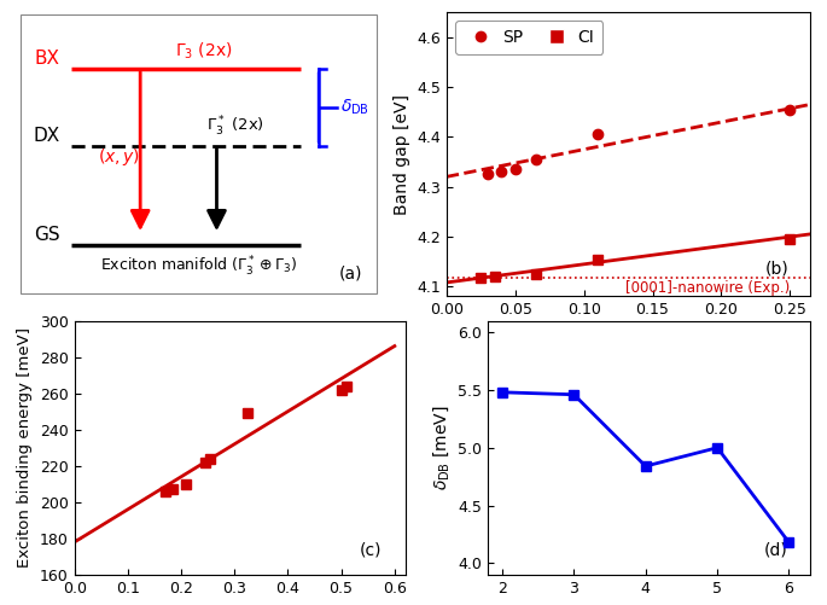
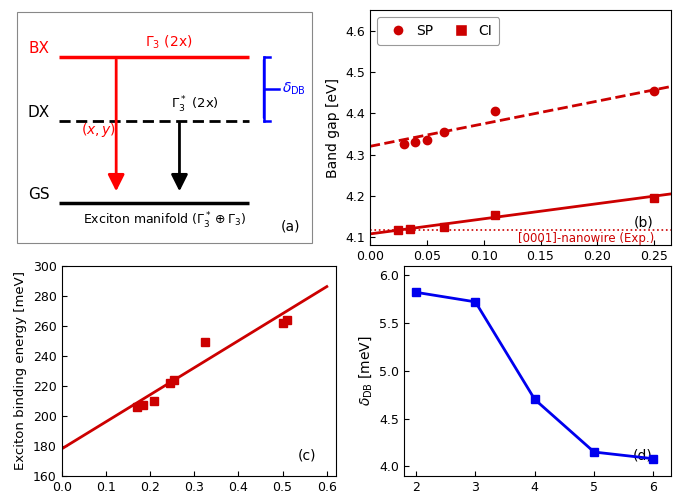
2: 5.48 -> 5.82
3: 5.46 -> 5.72
4: 4.84 -> 4.70
5: 5.00 -> 4.15
6: 4.18 -> 4.08
